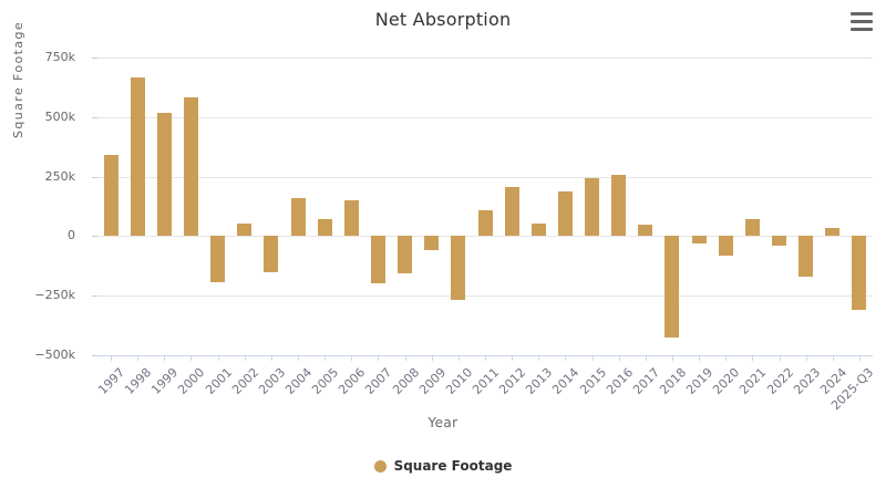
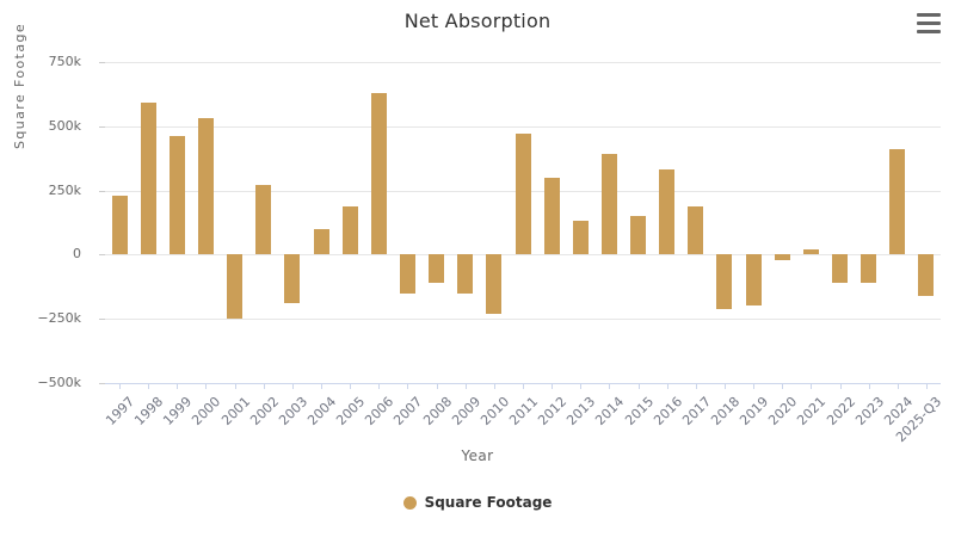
1997: 340k -> 230k
1998: 660k -> 590k
1999: 520k -> 460k
2000: 580k -> 530k
2001: -200k -> -250k
2002: 50k -> 270k
2003: -150k -> -190k
2004: 160k -> 100k
2005: 70k -> 190k
2006: 150k -> 630k
2007: -200k -> -150k
2008: -160k -> -110k
2009: -60k -> -150k
2010: -270k -> -230k
2011: 110k -> 470k
2012: 200k -> 300k
2013: 60k -> 130k
2014: 190k -> 390k
2015: 240k -> 150k
2016: 260k -> 330k
2017: 50k -> 190k
2018: -420k -> -210k
2019: -30k -> -200k
2020: -80k -> -20k
2021: 70k -> 20k
2022: -40k -> -110k
2023: -170k -> -110k
2024: 40k -> 410k
2025-Q3: -310k -> -160k
